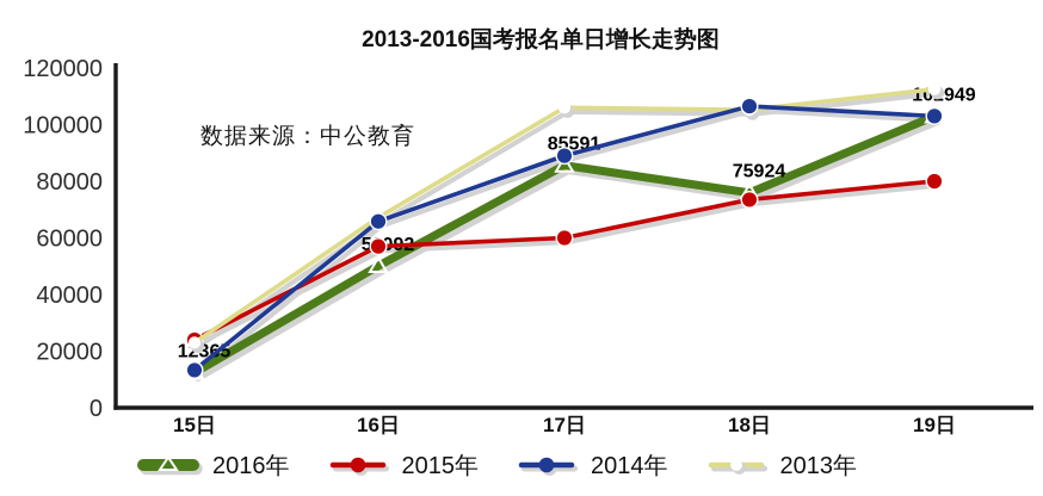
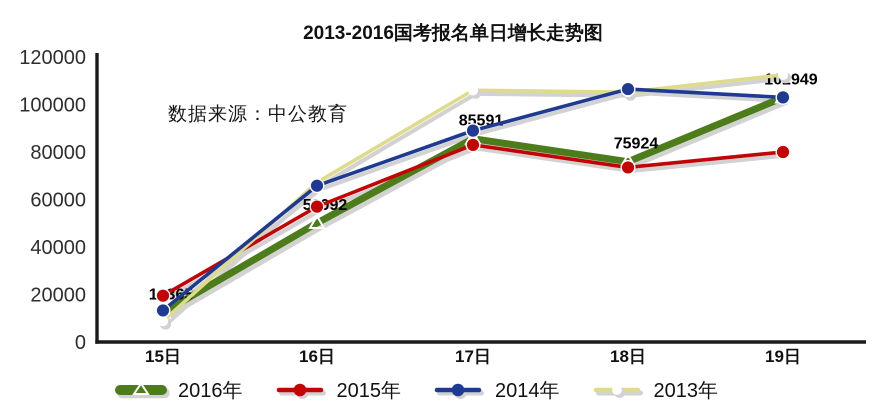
2015年/15日: 24000 -> 20000
2013年/15日: 23000 -> 9000
2015年/17日: 60000 -> 83000
